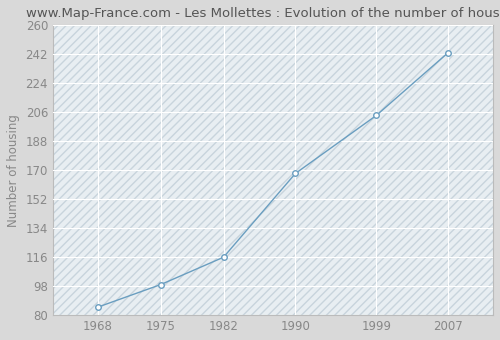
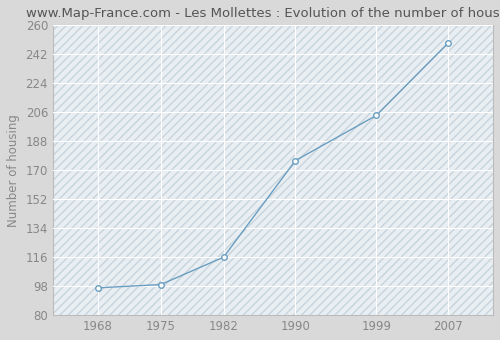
1968: 85 -> 97
1990: 168 -> 176
2007: 243 -> 249
